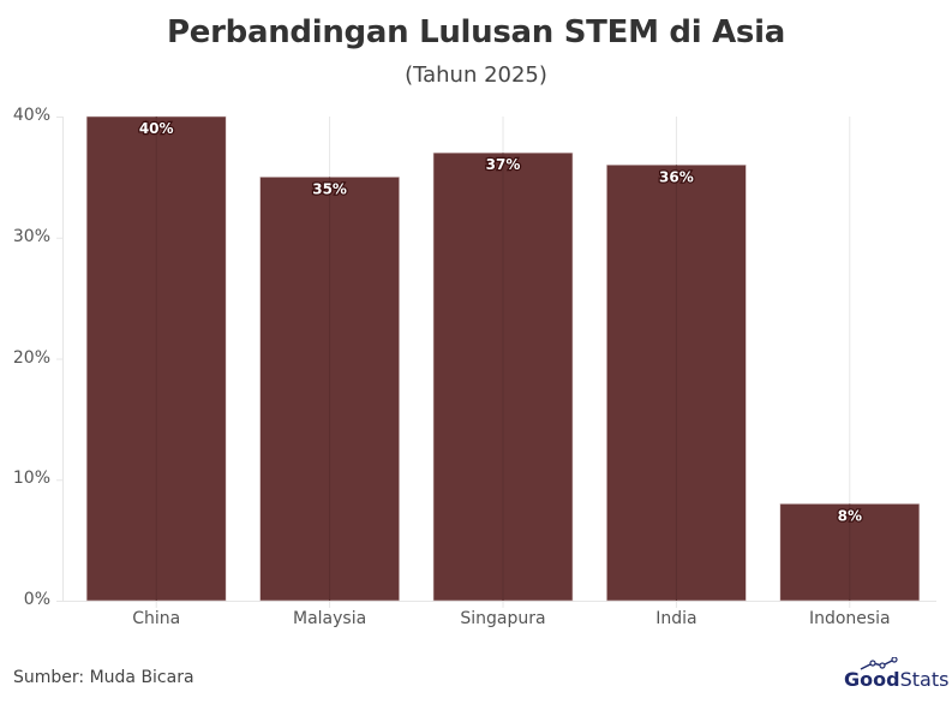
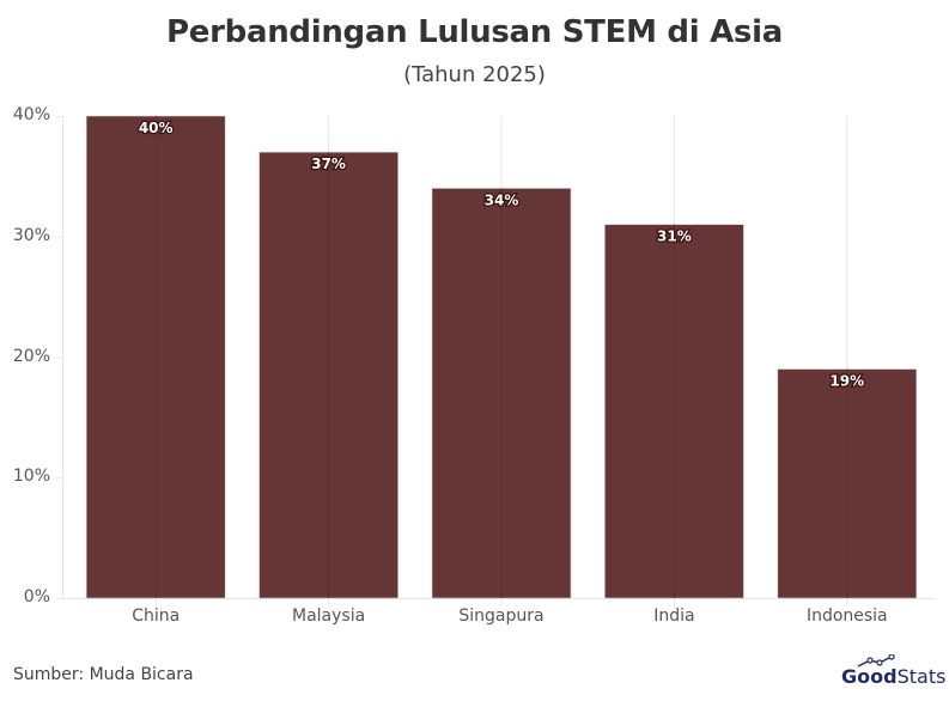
Malaysia: 35% -> 37%
Singapura: 37% -> 34%
India: 36% -> 31%
Indonesia: 8% -> 19%
